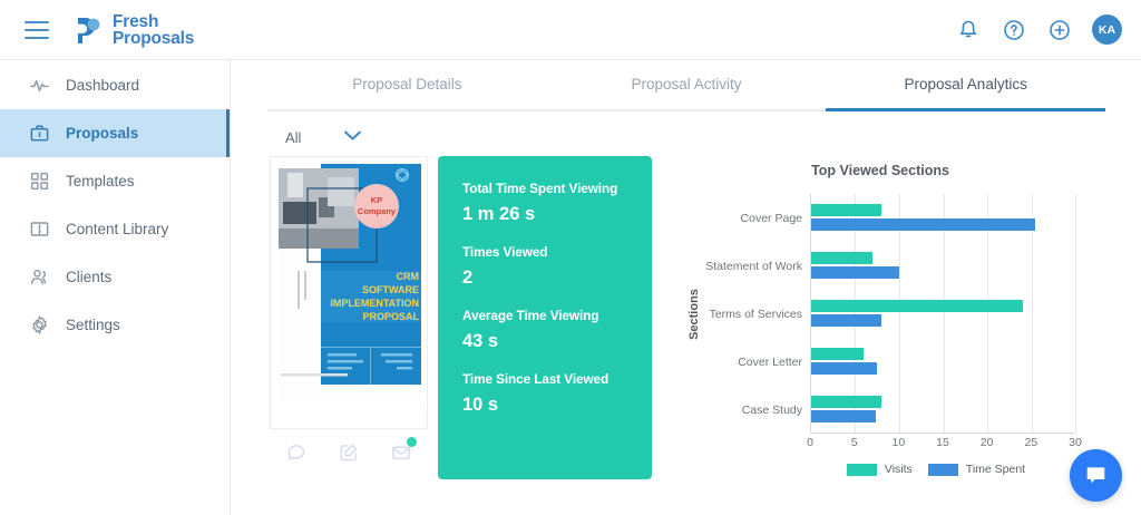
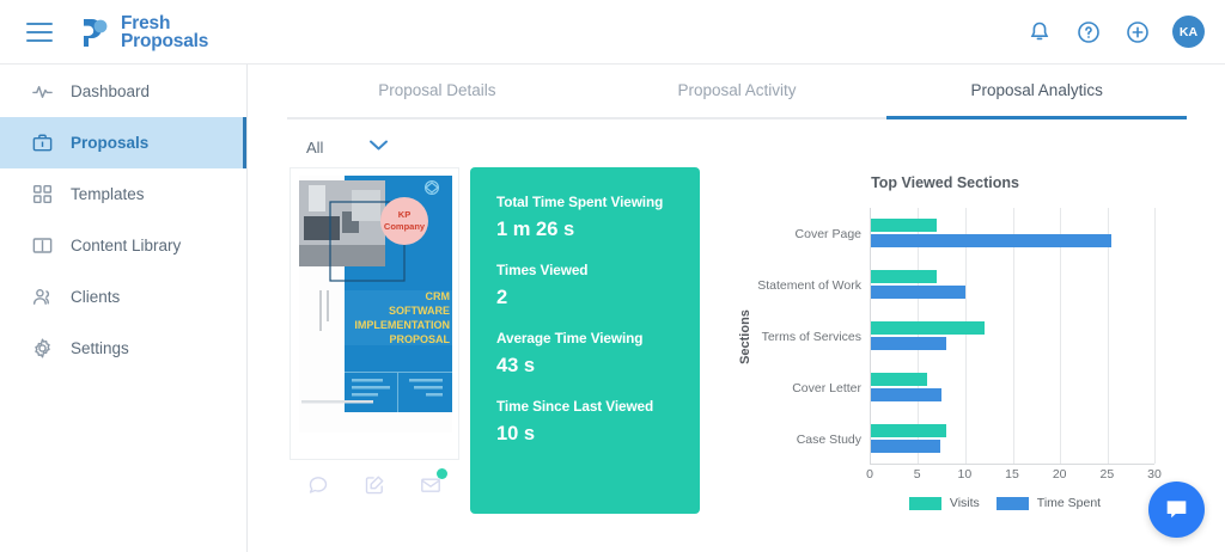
Visits/Cover Page: 8 -> 7
Visits/Terms of Services: 24 -> 12
